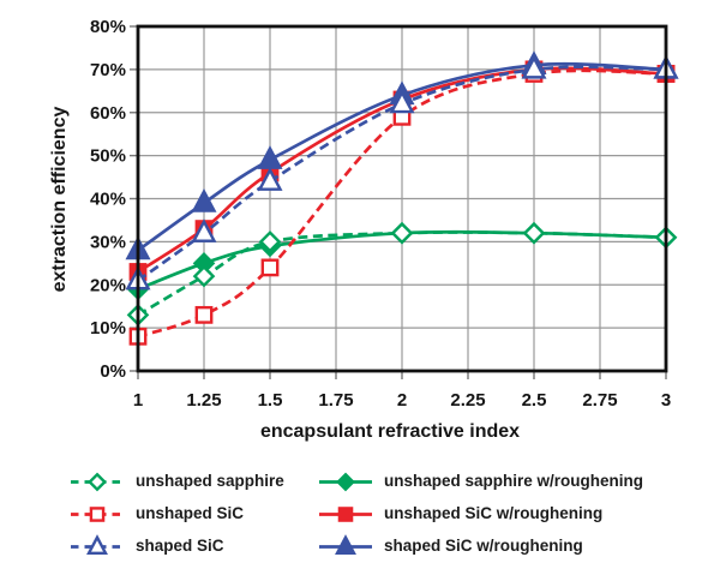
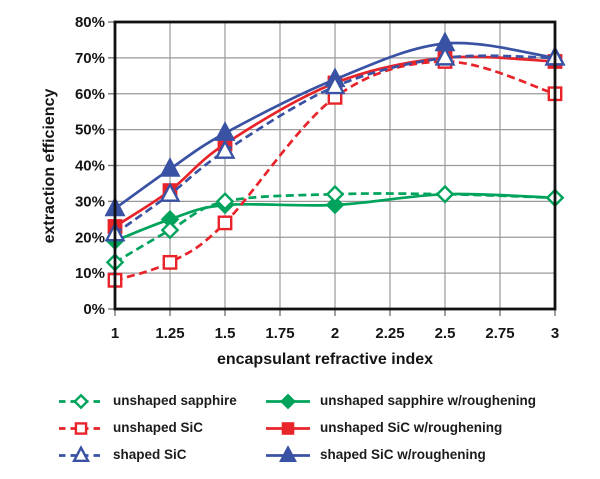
unshaped sapphire w/roughening/2: 32% -> 29%
shaped SiC w/roughening/2.5: 71% -> 74%
unshaped SiC/3: 69% -> 60%
